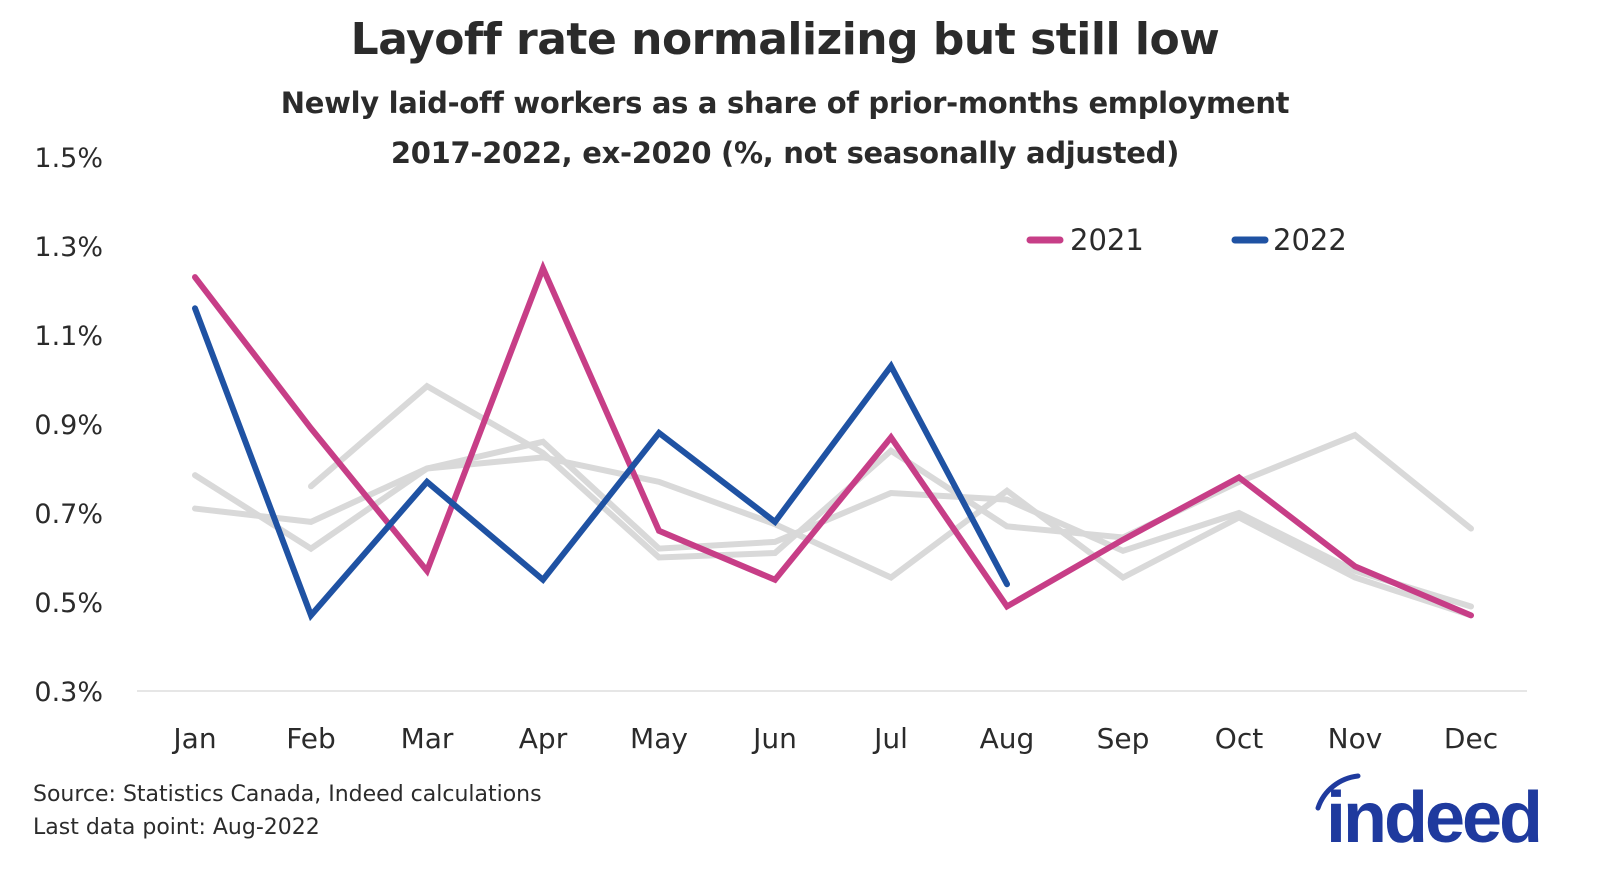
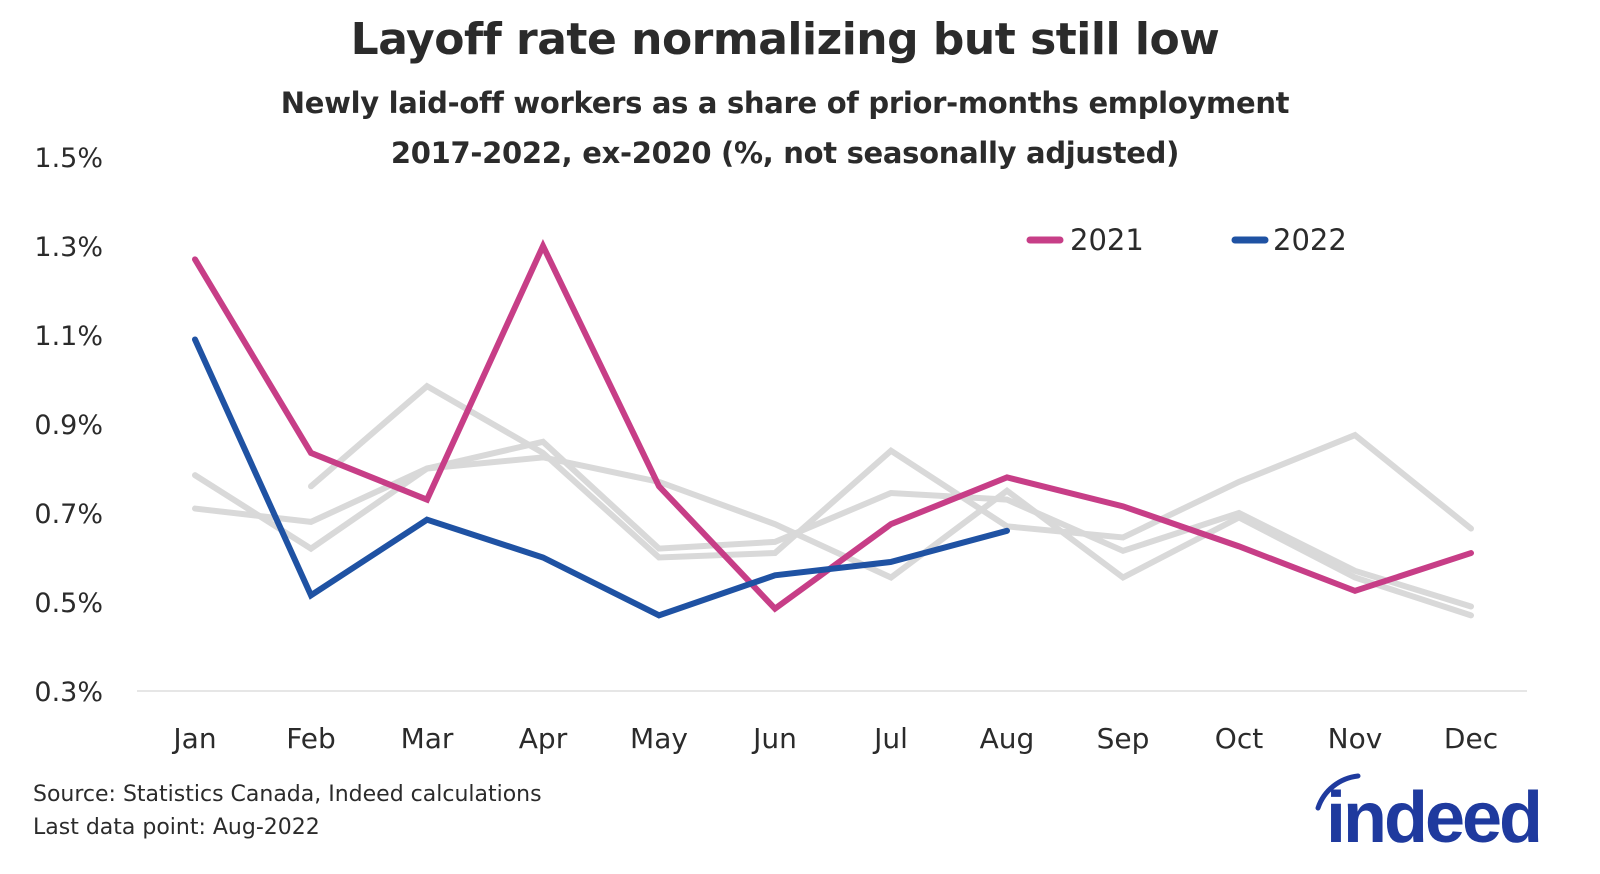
2021/Jan: 1.23% -> 1.27%
2022/Jan: 1.16% -> 1.09%
2021/Feb: 0.89% -> 0.83%
2022/Feb: 0.47% -> 0.52%
2021/Mar: 0.57% -> 0.73%
2022/Mar: 0.77% -> 0.69%
2021/Apr: 1.25% -> 1.30%
2022/Apr: 0.55% -> 0.60%
2021/May: 0.66% -> 0.76%
2022/May: 0.88% -> 0.47%
2021/Jun: 0.55% -> 0.48%
2022/Jun: 0.68% -> 0.56%
2021/Jul: 0.87% -> 0.68%
2022/Jul: 1.03% -> 0.59%
2021/Aug: 0.49% -> 0.78%
2022/Aug: 0.54% -> 0.66%
2021/Sep: 0.64% -> 0.71%
2021/Oct: 0.78% -> 0.62%
2021/Nov: 0.58% -> 0.53%
2021/Dec: 0.47% -> 0.61%
